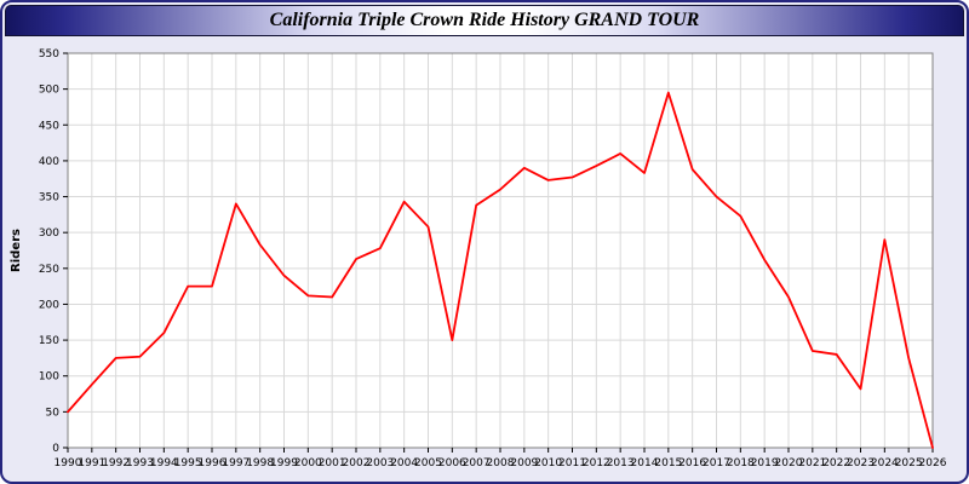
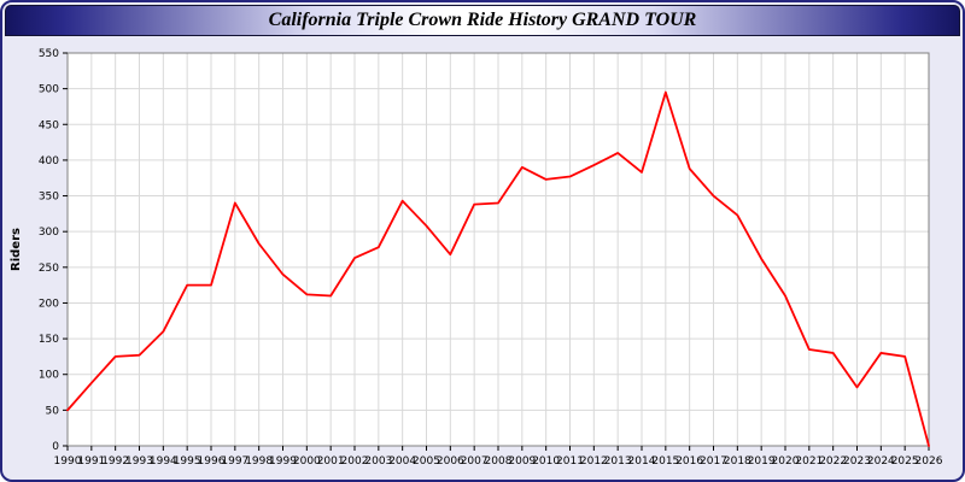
2006: 150 -> 270
2008: 360 -> 340
2024: 290 -> 130
